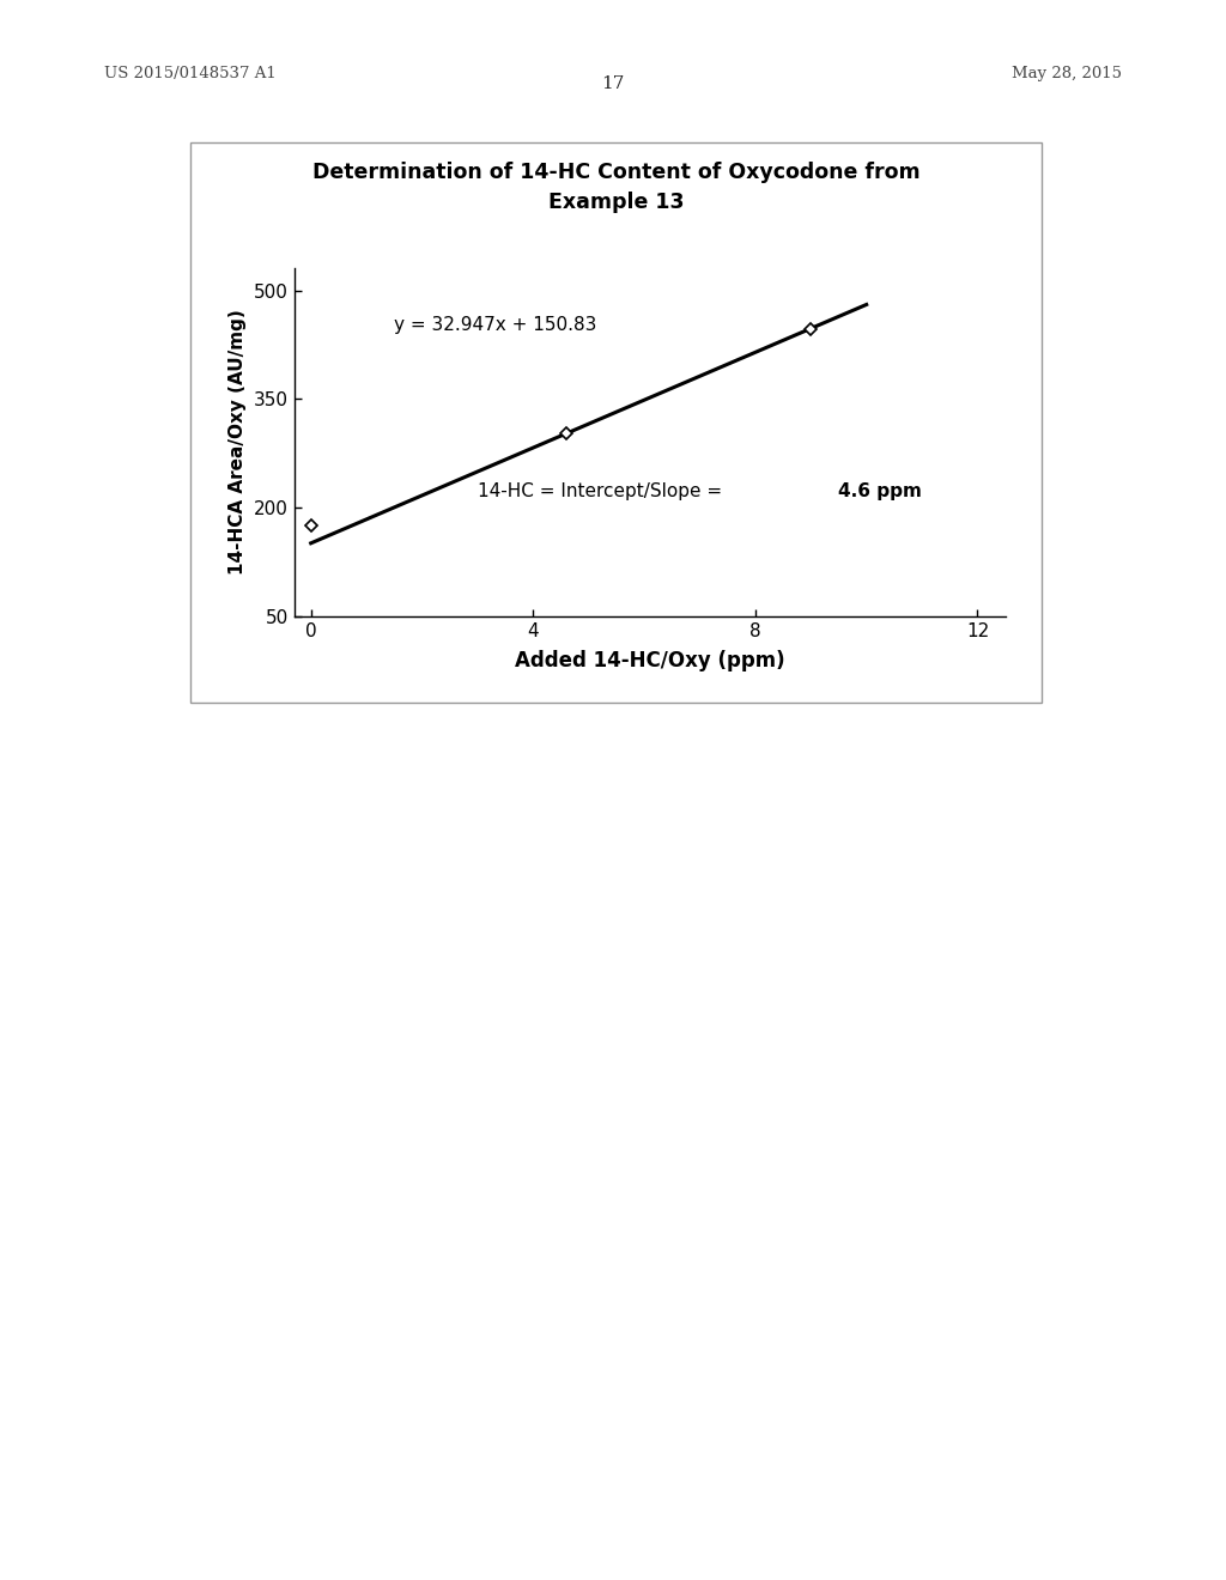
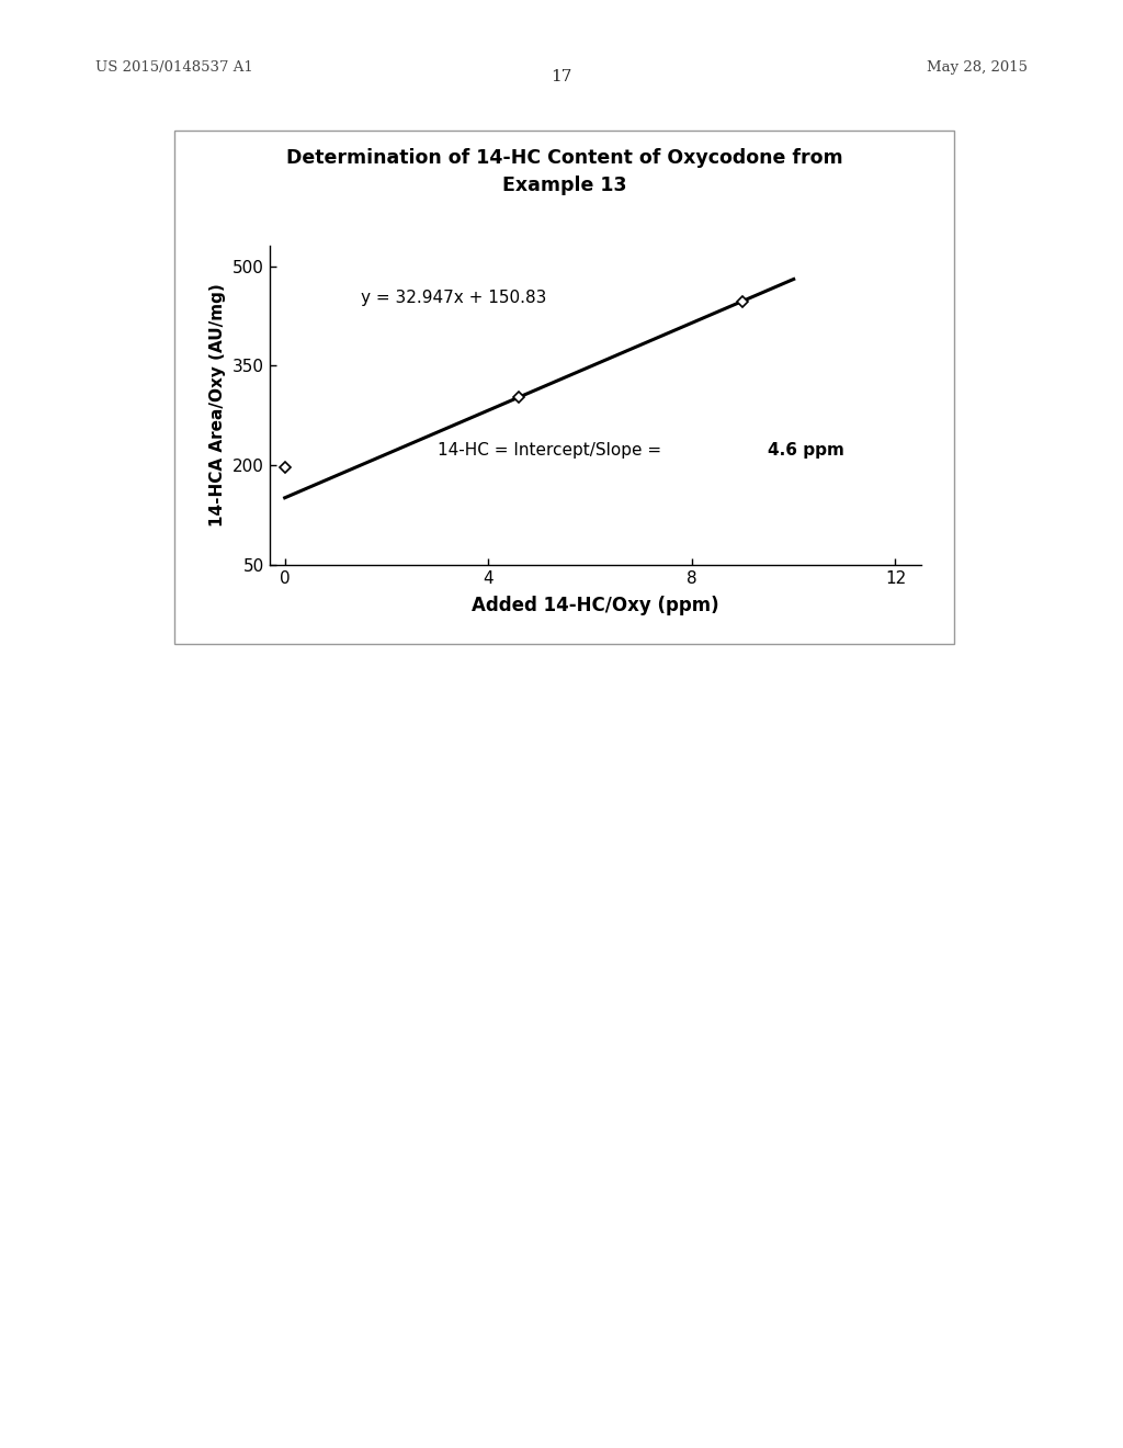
0: 175 -> 196
